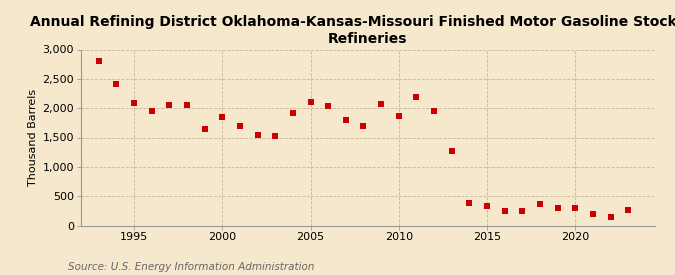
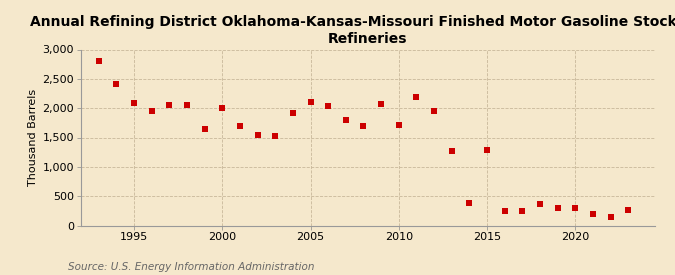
2000: 1,850 -> 2,000
2010: 1,860 -> 1,720
2015: 340 -> 1,280
